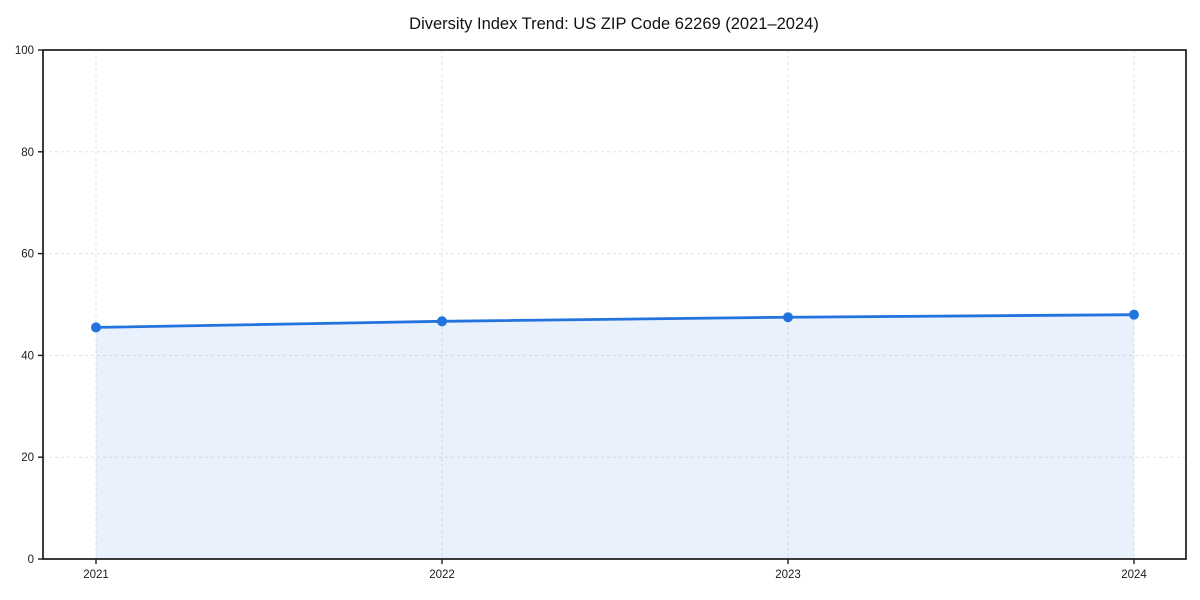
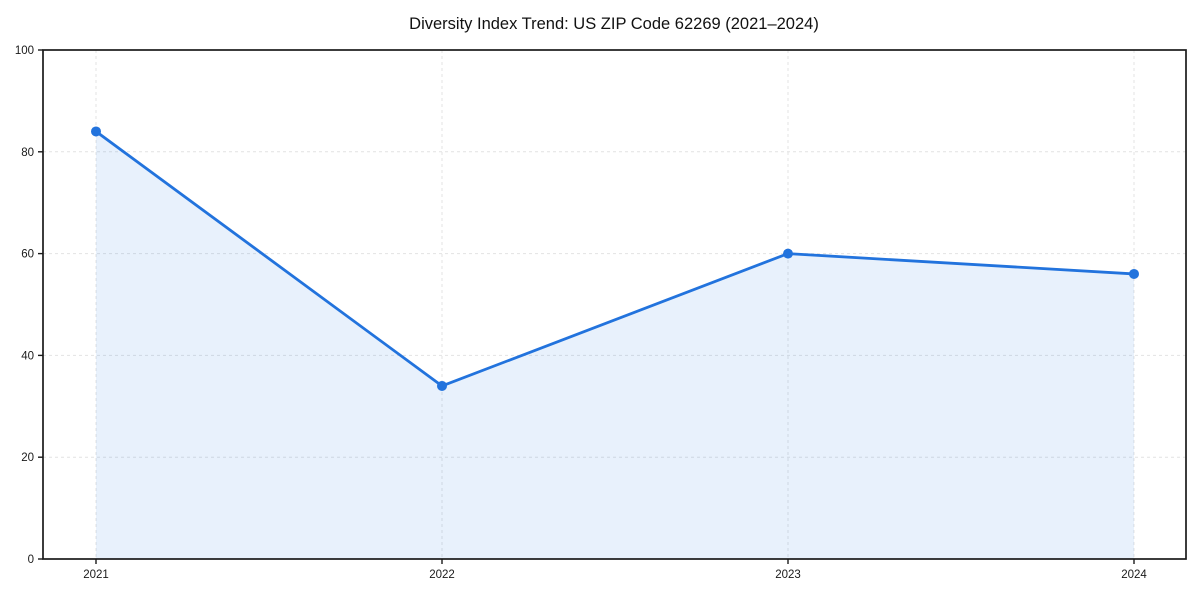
2021: 46 -> 84
2022: 47 -> 34
2023: 48 -> 60
2024: 48 -> 56
